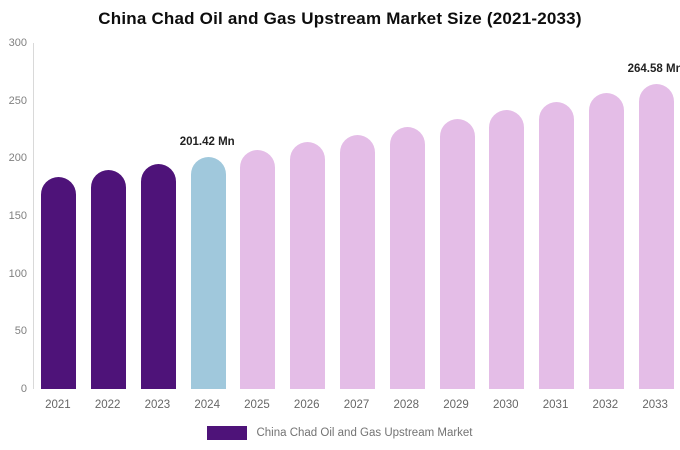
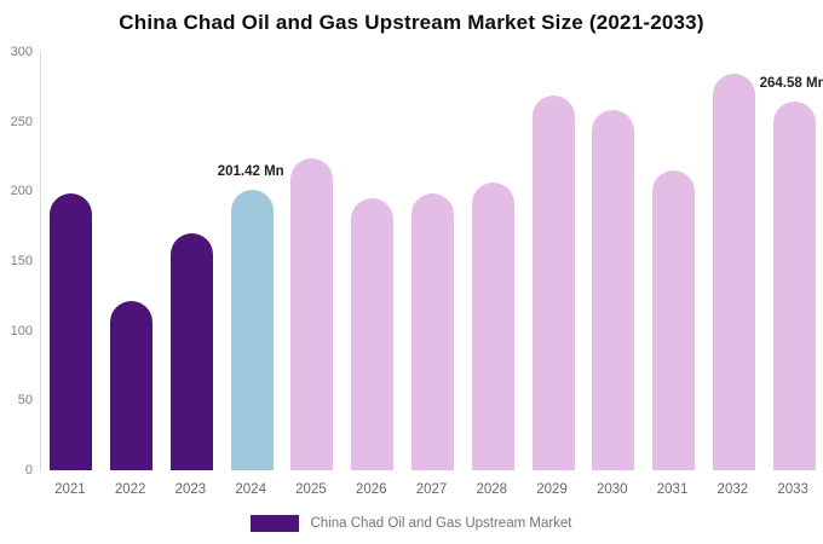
2021: 184 -> 199
2022: 190 -> 121
2023: 195 -> 170
2025: 208 -> 224
2026: 214 -> 195
2027: 221 -> 199
2028: 227 -> 206
2029: 234 -> 269
2030: 242 -> 258
2031: 249 -> 215
2032: 257 -> 284
